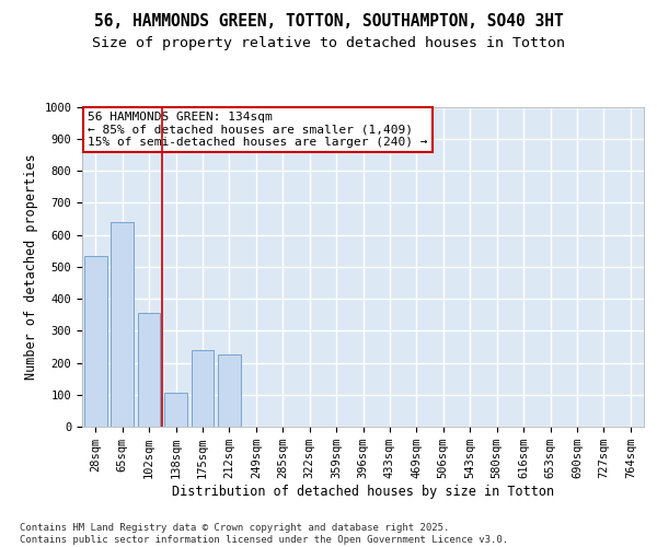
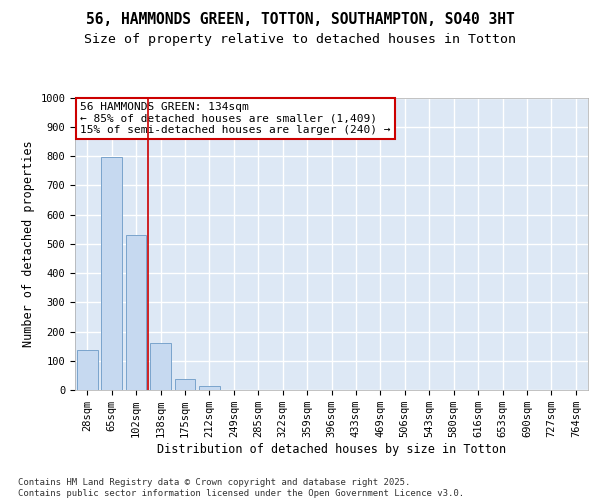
28sqm: 535 -> 136
65sqm: 640 -> 795
102sqm: 355 -> 530
138sqm: 105 -> 162
175sqm: 240 -> 38
212sqm: 225 -> 12
